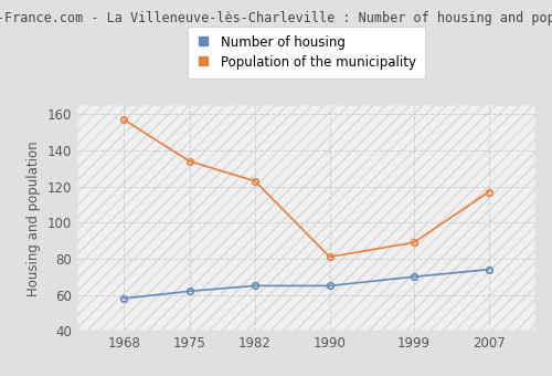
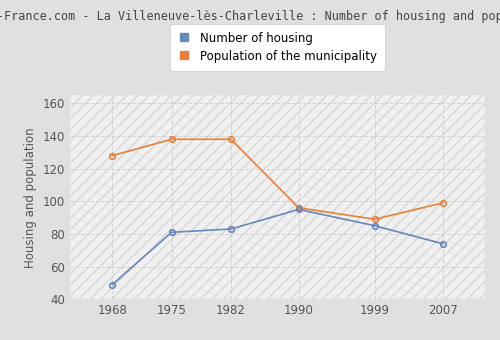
Number of housing/1968: 58 -> 49
Population of the municipality/1968: 157 -> 128
Number of housing/1975: 62 -> 81
Population of the municipality/1975: 134 -> 138
Number of housing/1982: 65 -> 83
Population of the municipality/1982: 123 -> 138
Number of housing/1990: 65 -> 95
Population of the municipality/1990: 81 -> 96
Number of housing/1999: 70 -> 85
Population of the municipality/2007: 117 -> 99
